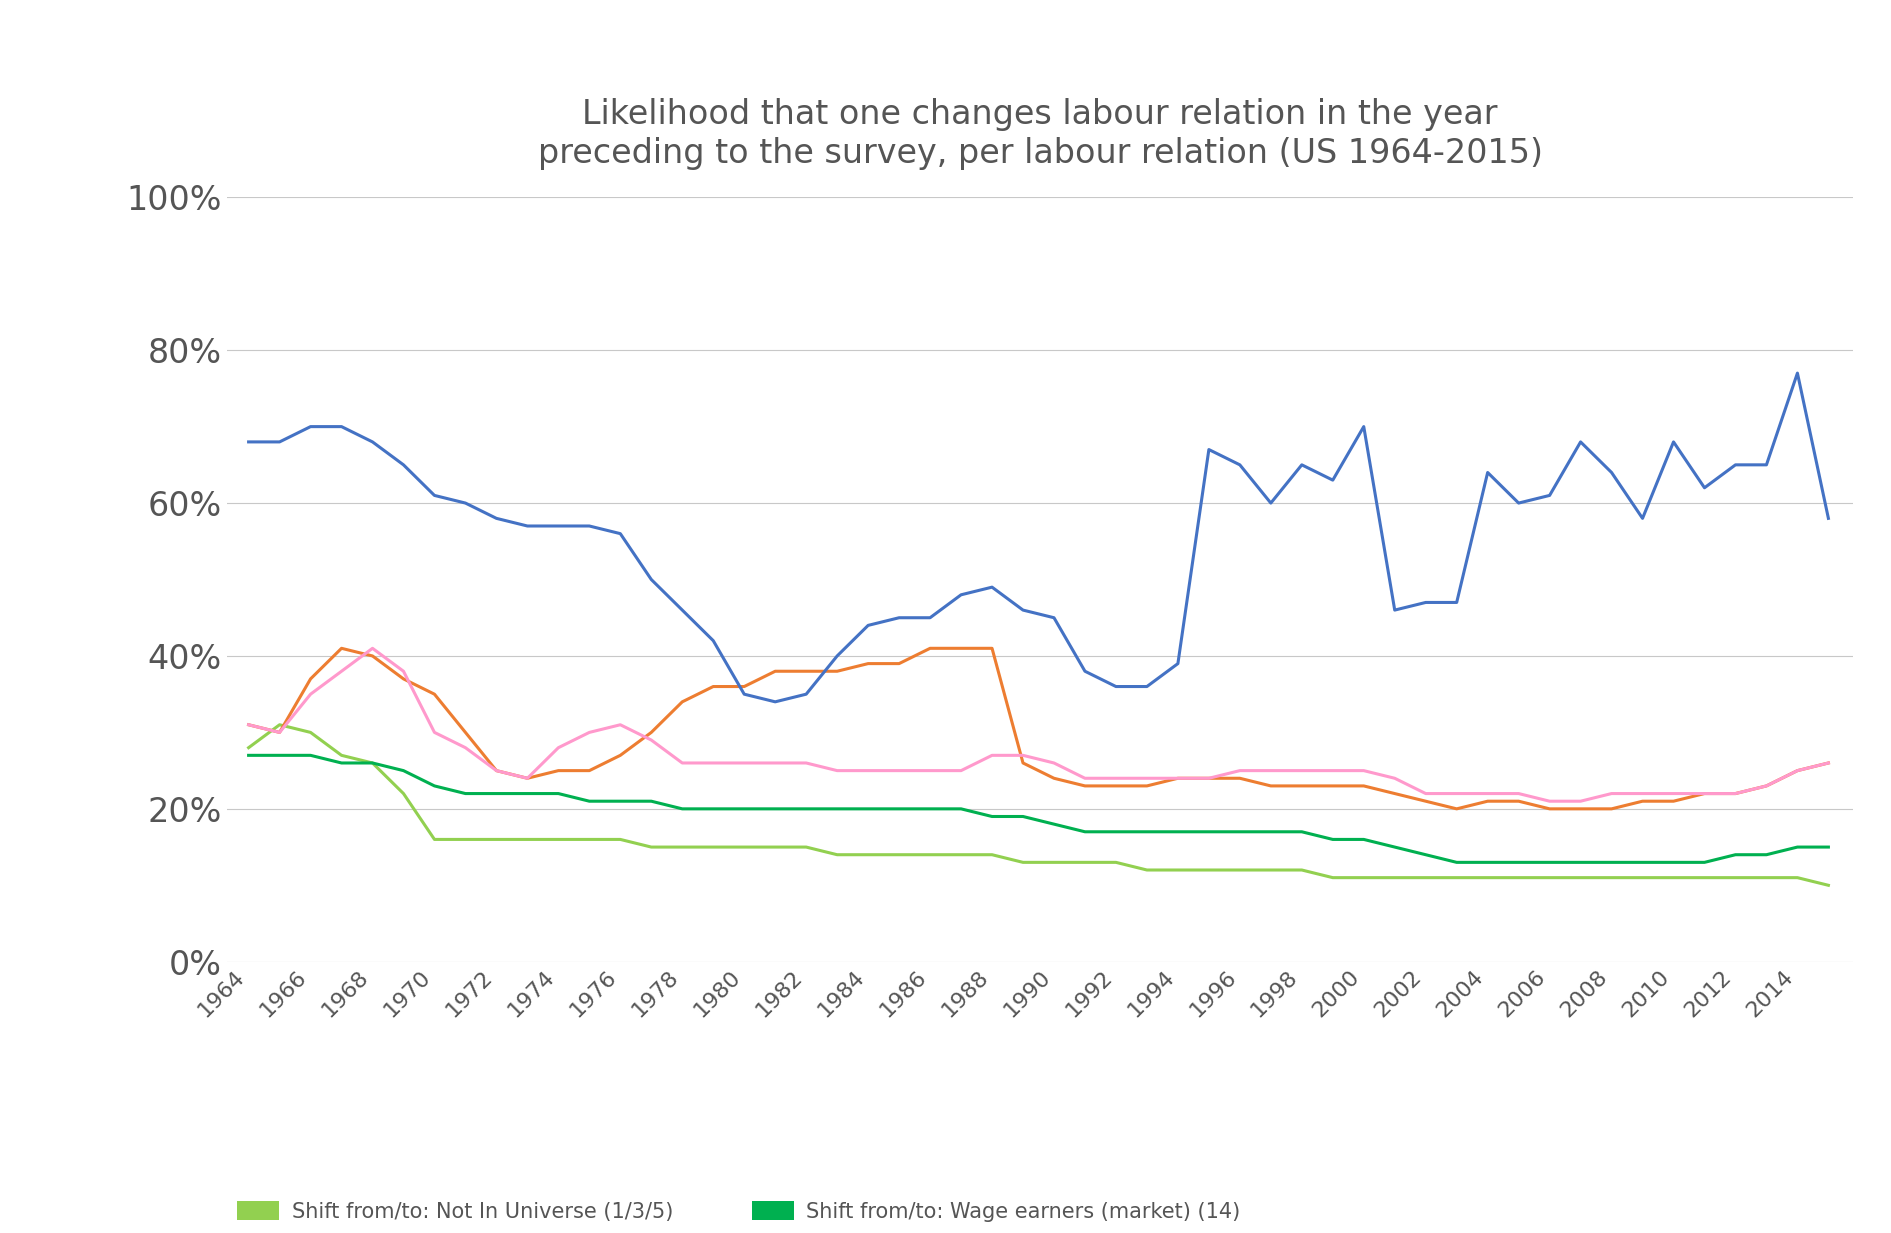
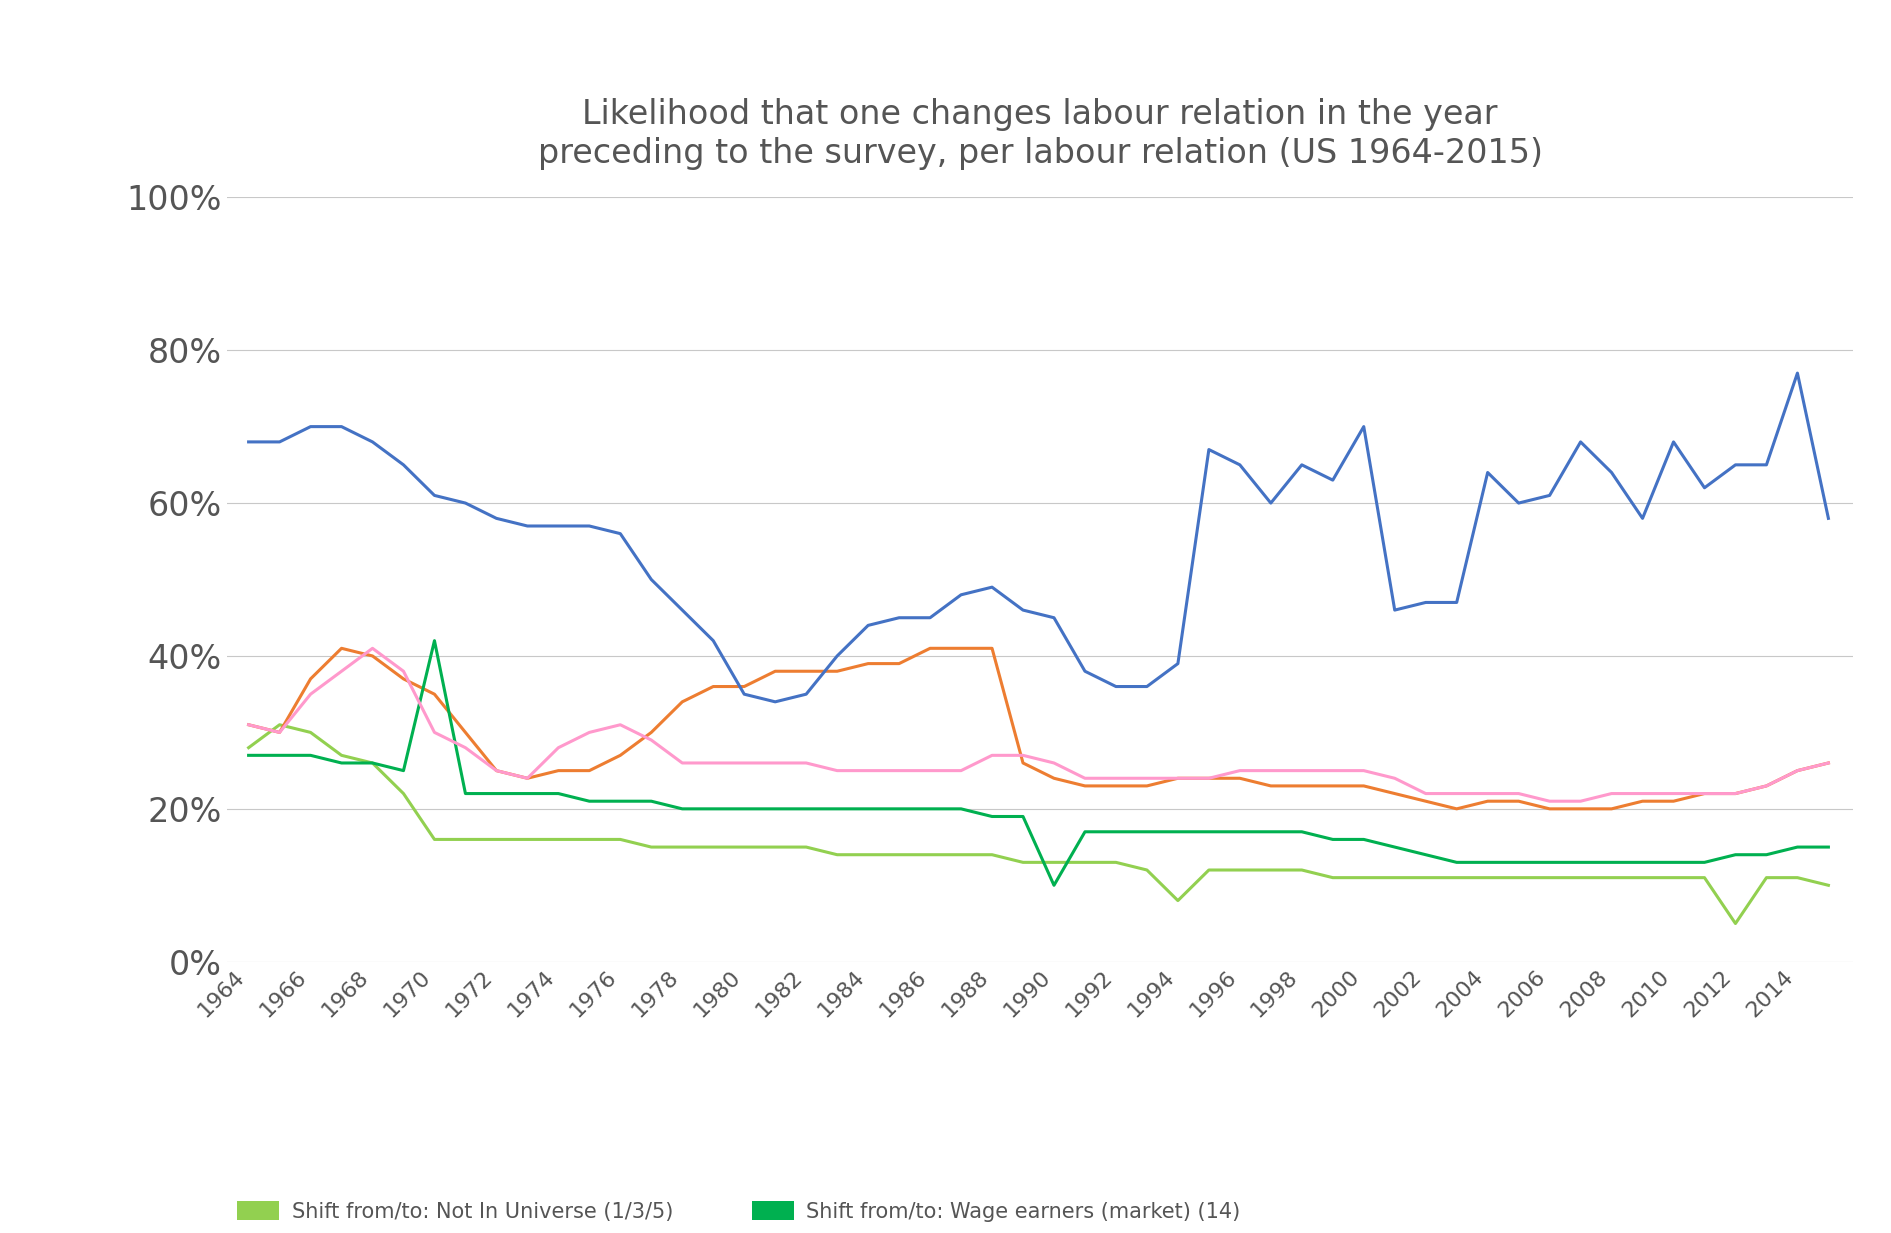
Shift from/to: Wage earners (market) (14)/1970: 23% -> 42%
Shift from/to: Wage earners (market) (14)/1990: 18% -> 10%
Shift from/to: Not In Universe (1/3/5)/1994: 12% -> 8%
Shift from/to: Not In Universe (1/3/5)/2012: 11% -> 5%
